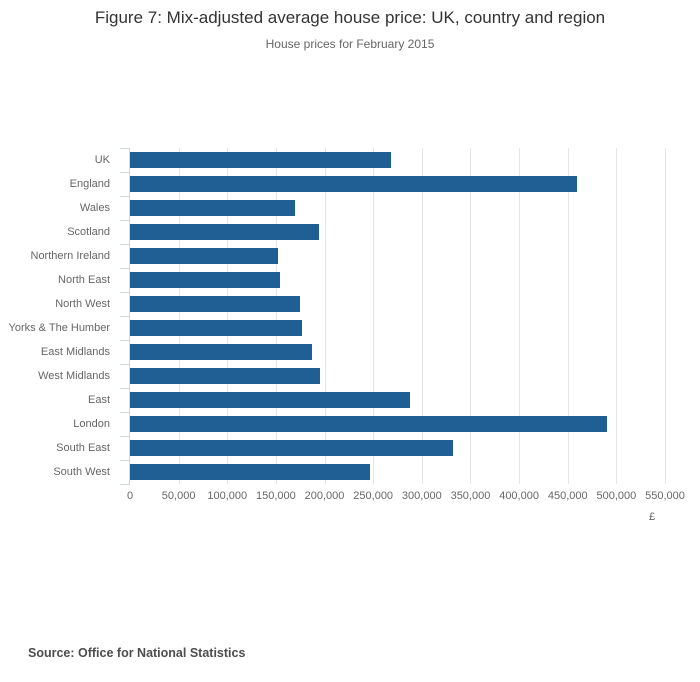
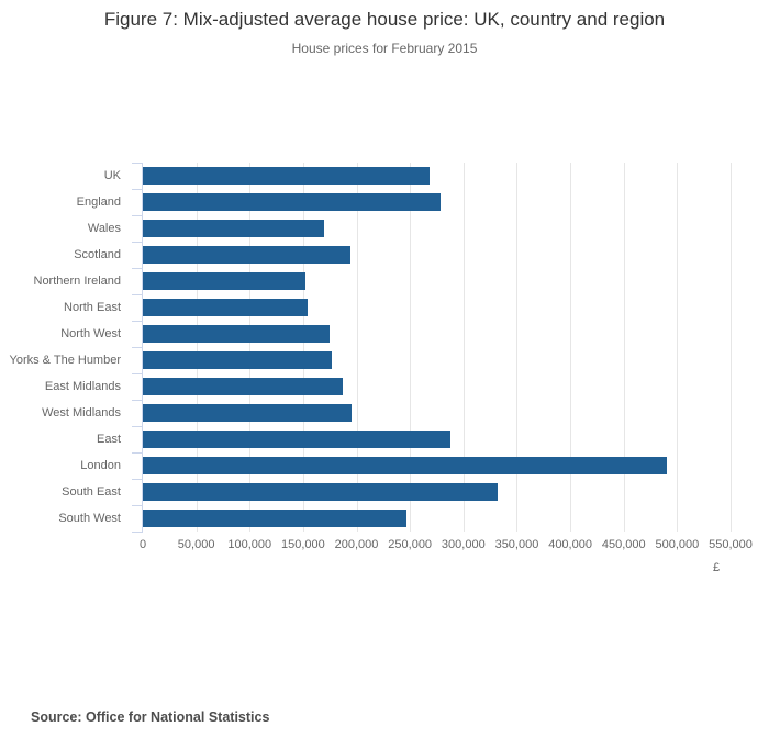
England: 460000 -> 280000
